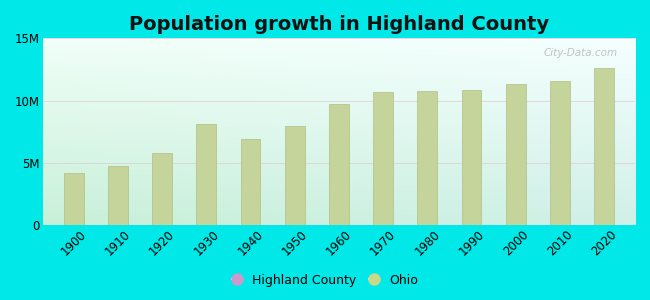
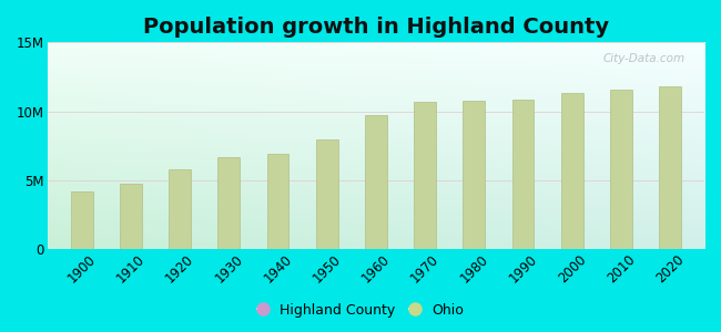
1930: 8.1M -> 6.6M
2020: 12.6M -> 11.8M
